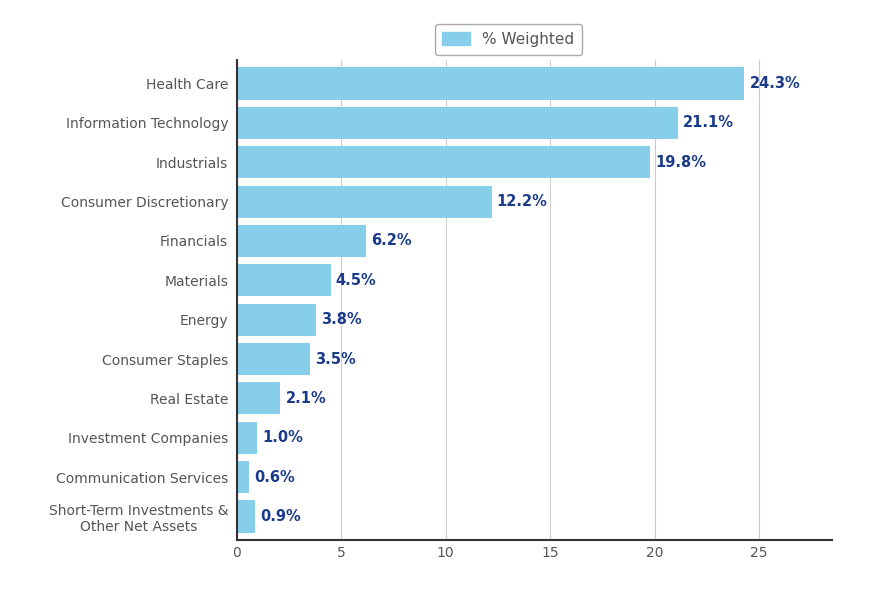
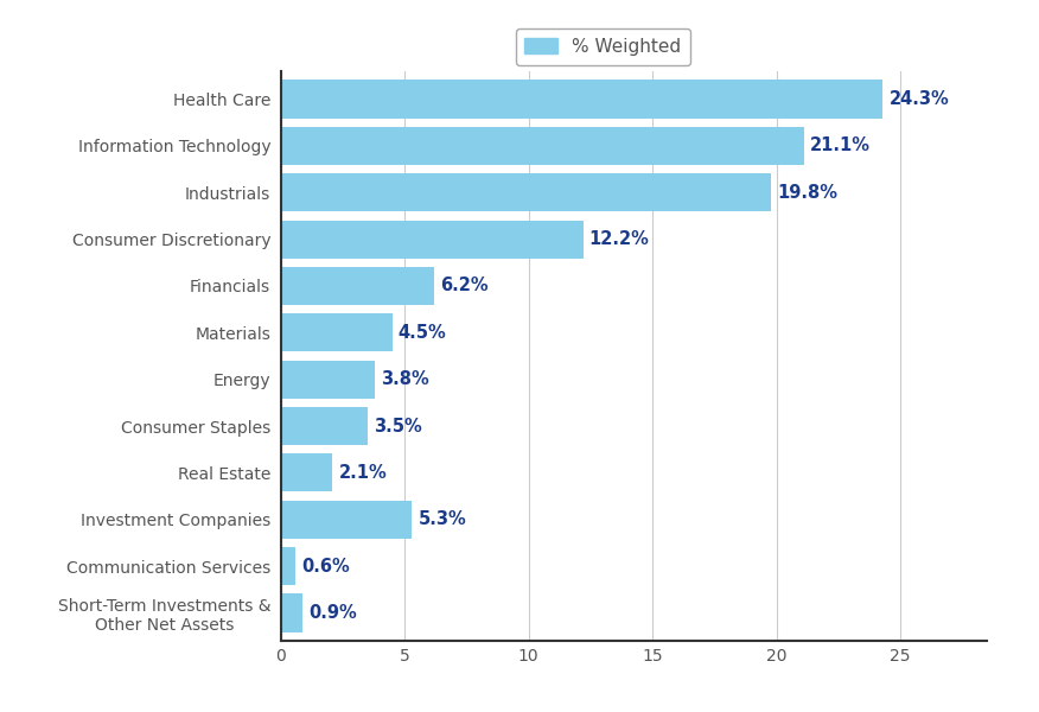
Investment Companies: 1.0% -> 5.3%
